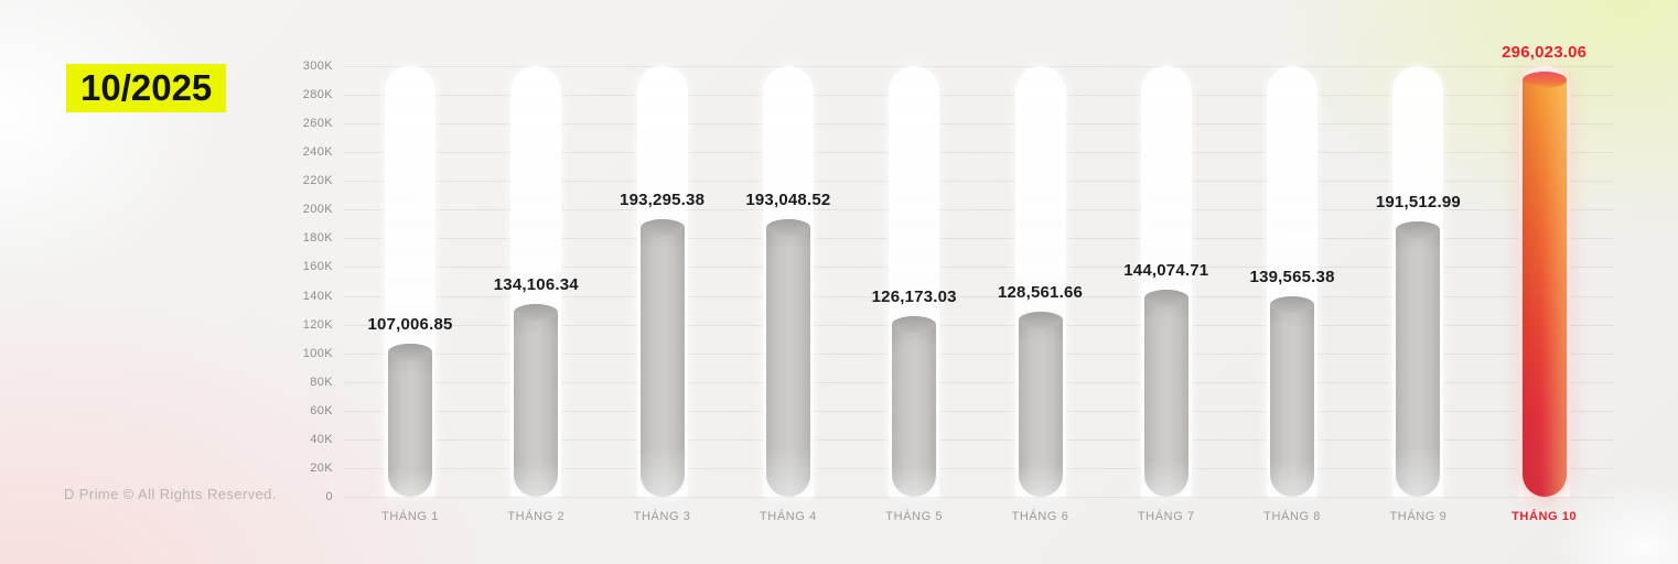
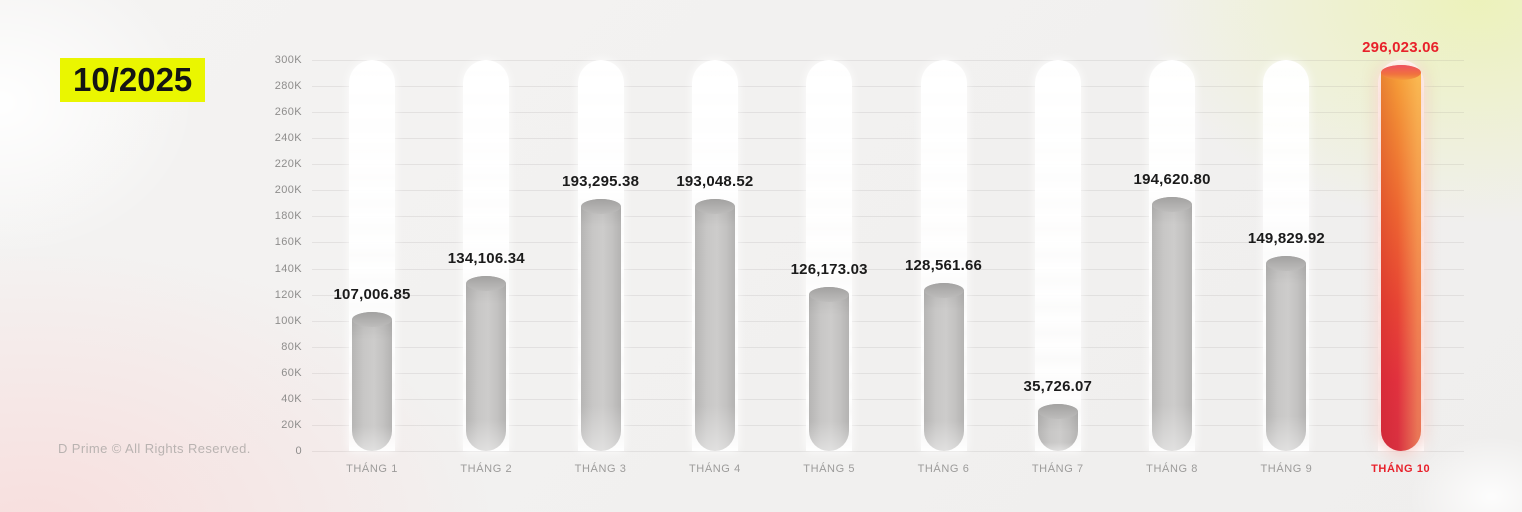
THÁNG 7: 144,074.71 -> 35,726.07
THÁNG 8: 139,565.38 -> 194,620.80
THÁNG 9: 191,512.99 -> 149,829.92
